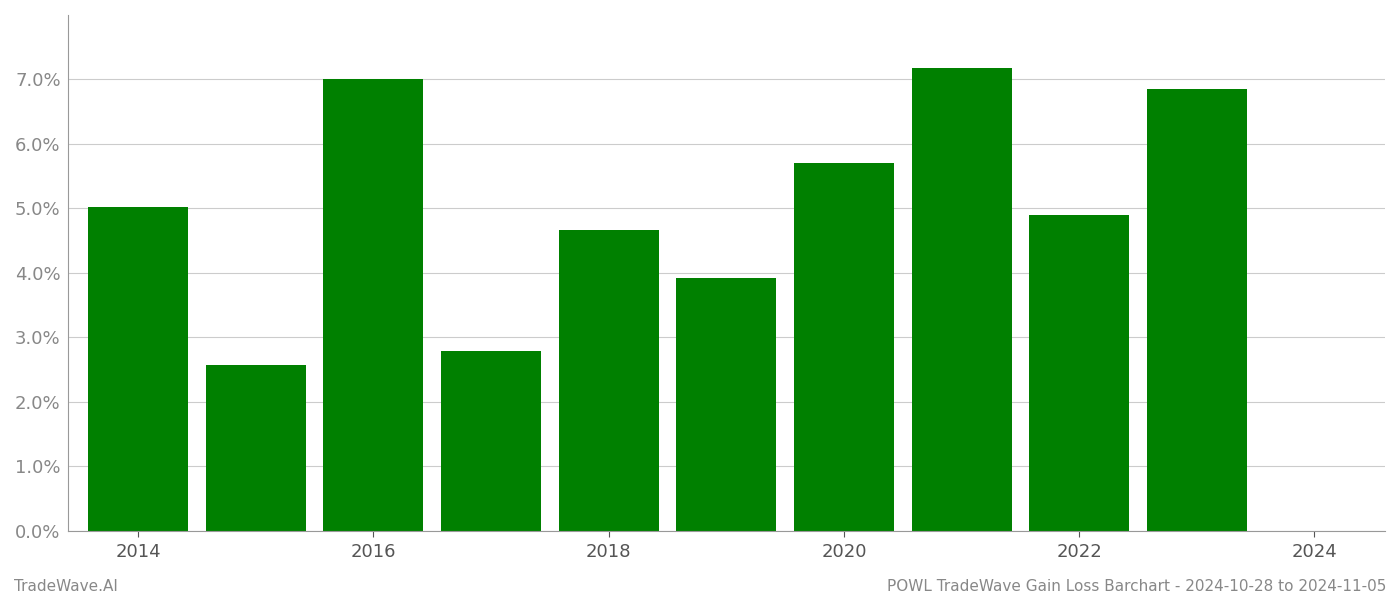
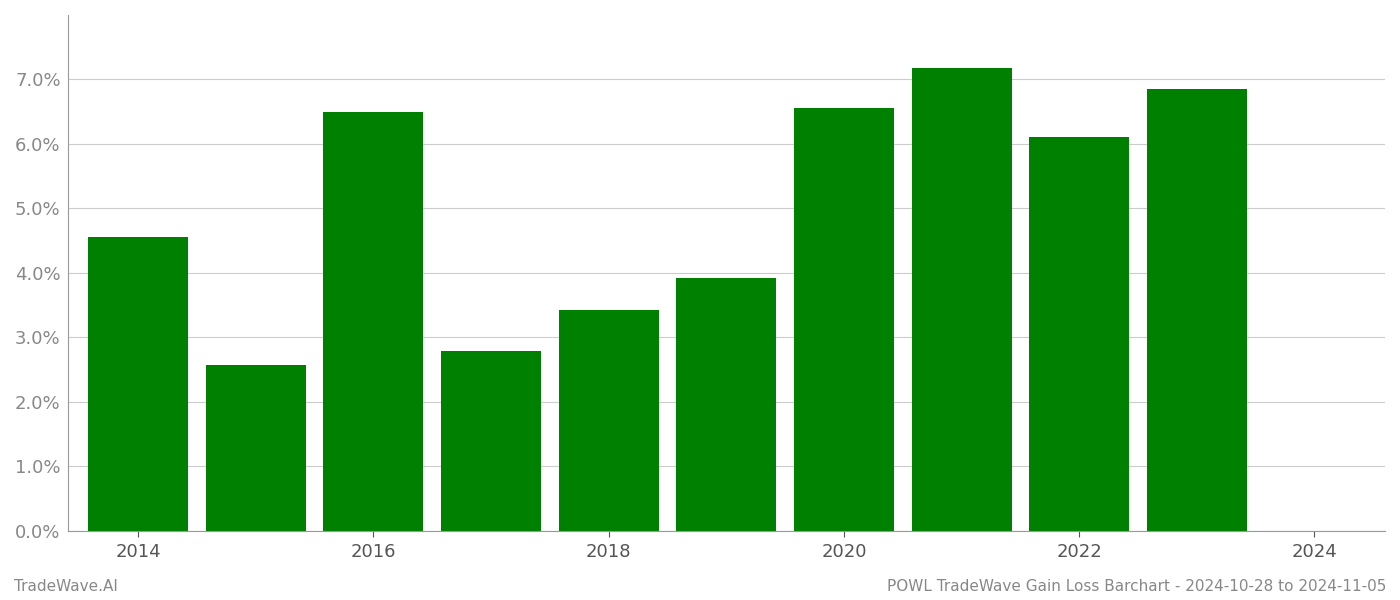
2014: 5.02% -> 4.55%
2016: 7.00% -> 6.50%
2018: 4.66% -> 3.42%
2020: 5.70% -> 6.55%
2022: 4.90% -> 6.10%
